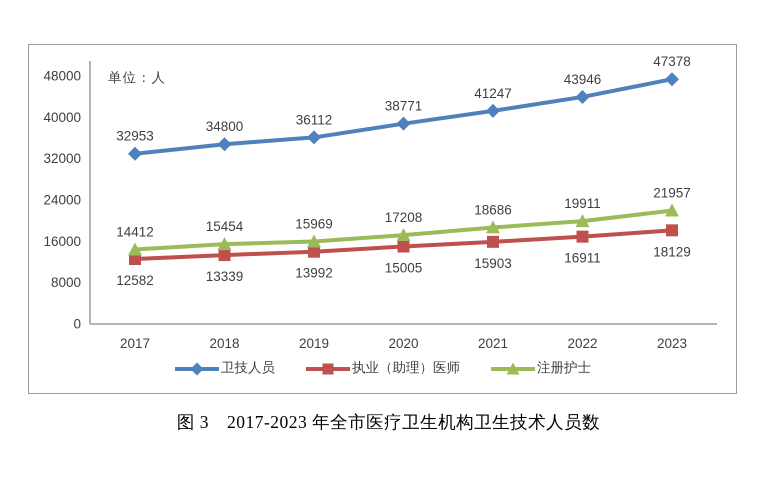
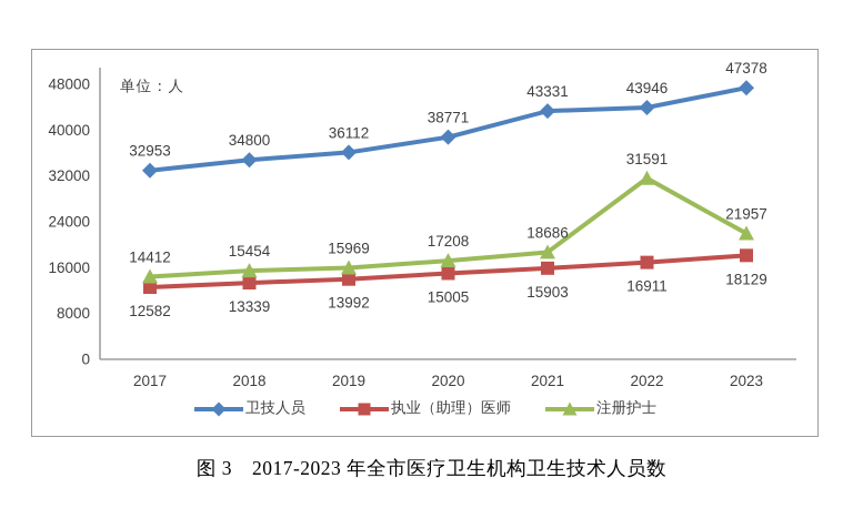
卫技人员/2021: 41247 -> 43331
注册护士/2022: 19911 -> 31591
